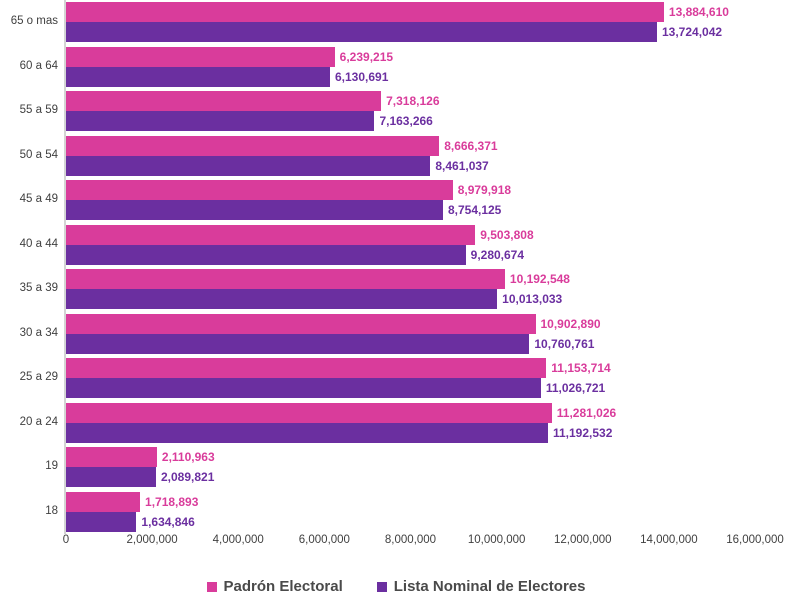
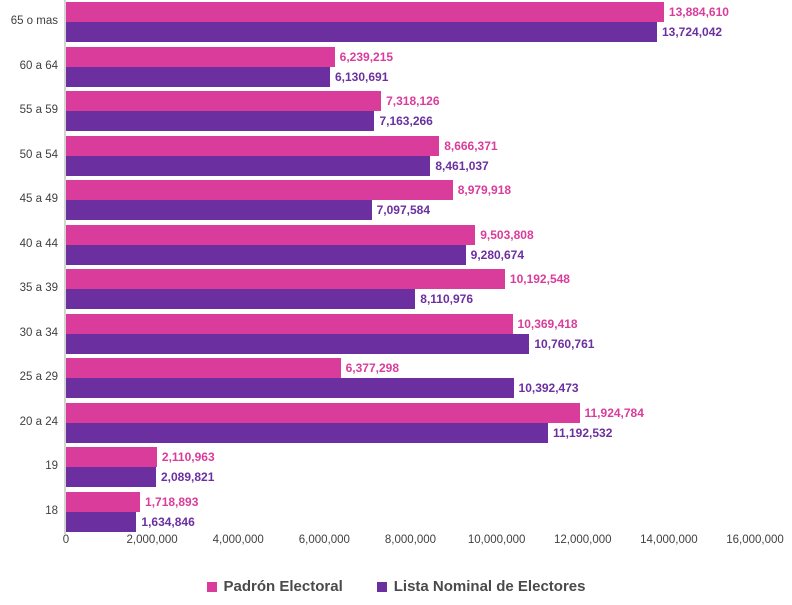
Padrón Electoral/20 a 24: 11,281,026 -> 11,924,784
Padrón Electoral/25 a 29: 11,153,714 -> 6,377,298
Lista Nominal de Electores/25 a 29: 11,026,721 -> 10,392,473
Padrón Electoral/30 a 34: 10,902,890 -> 10,369,418
Lista Nominal de Electores/35 a 39: 10,013,033 -> 8,110,976
Lista Nominal de Electores/45 a 49: 8,754,125 -> 7,097,584
